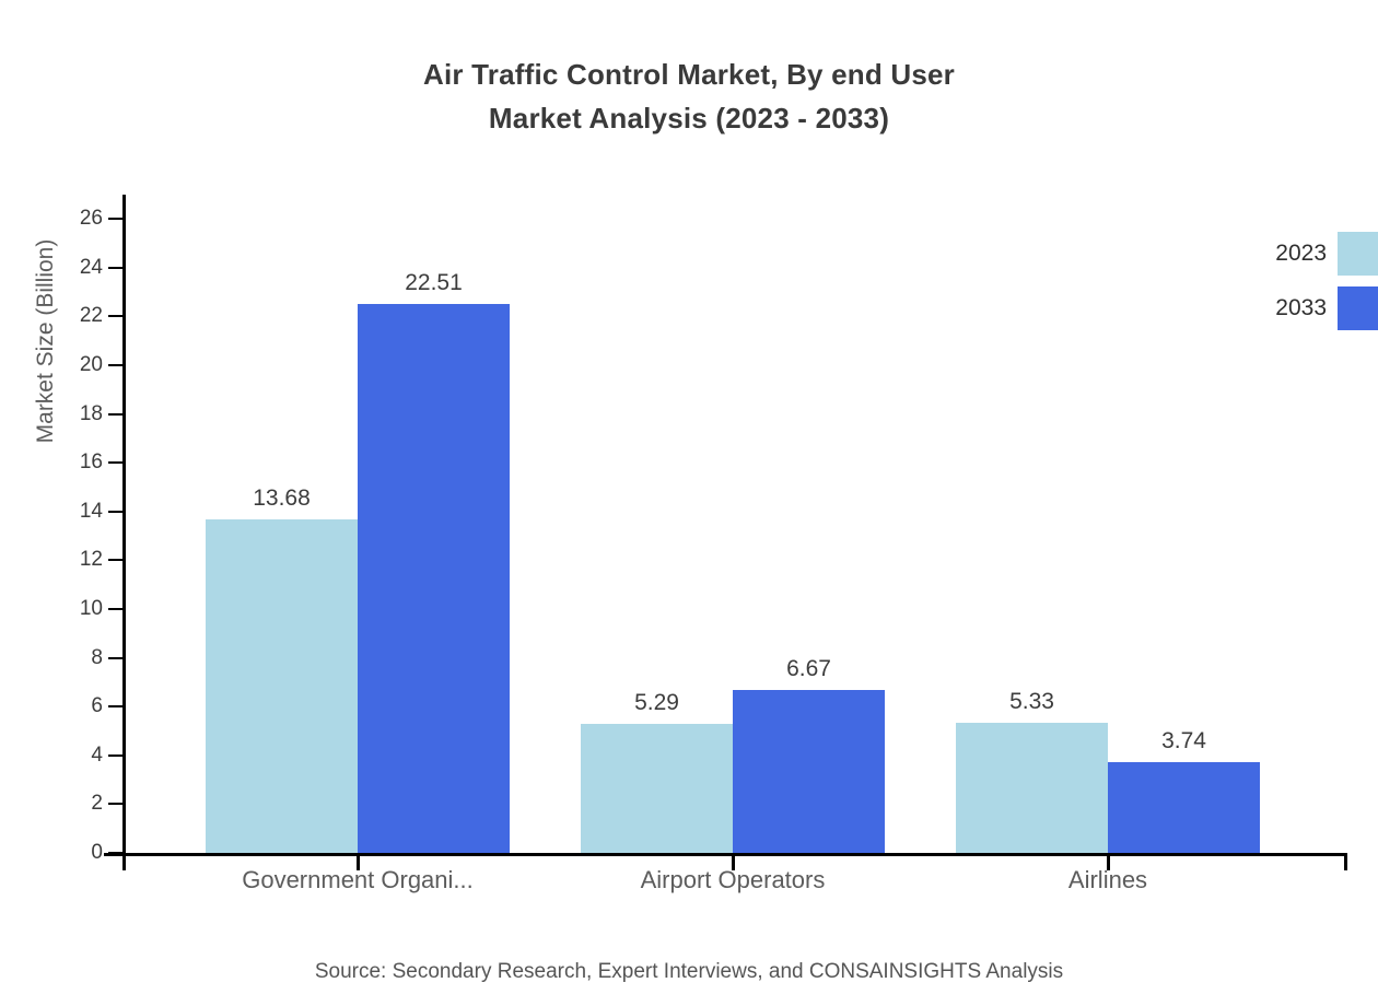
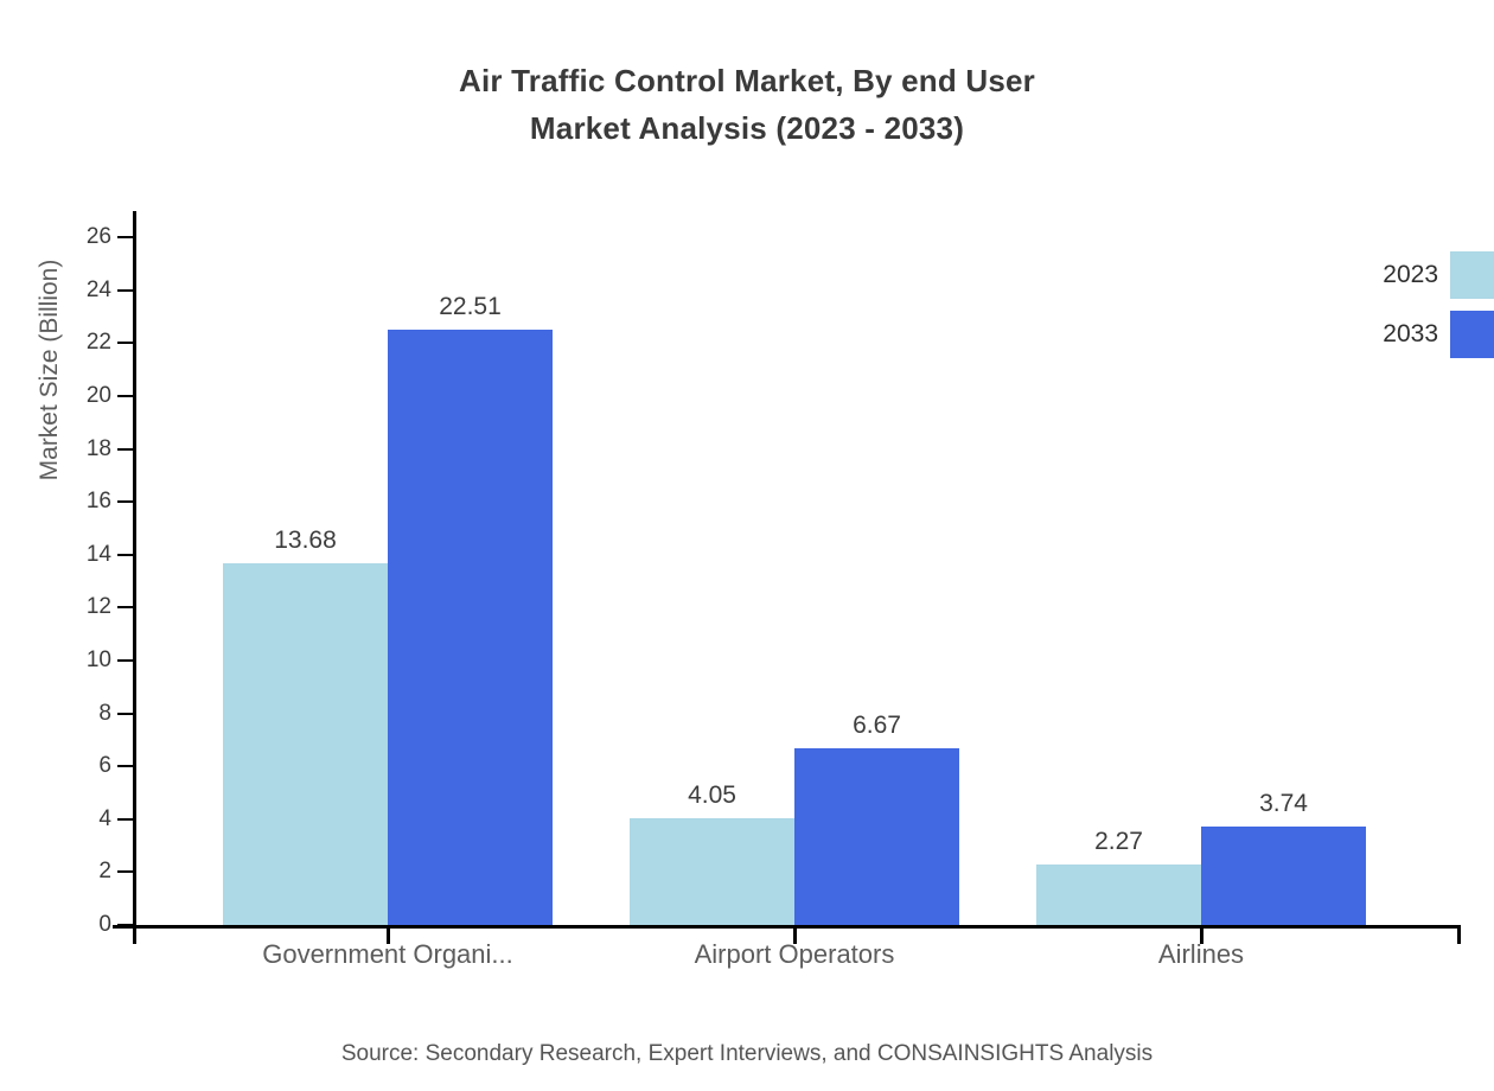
2023/Airport Operators: 5.29 -> 4.05
2023/Airlines: 5.33 -> 2.27
